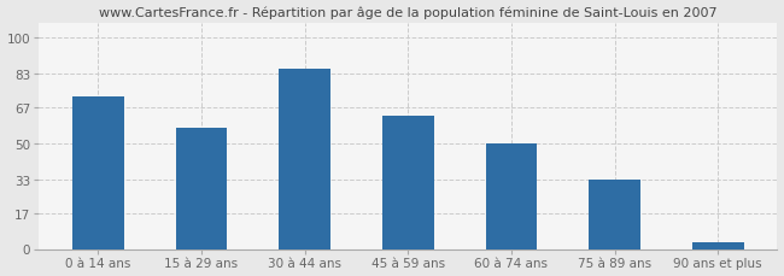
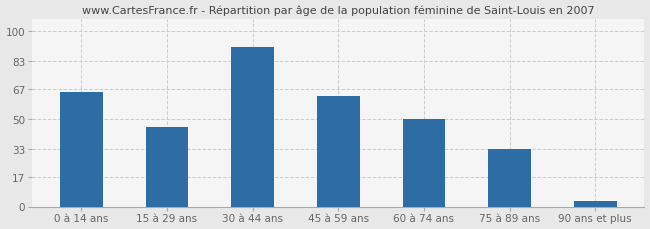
0 à 14 ans: 72 -> 65
15 à 29 ans: 57 -> 45
30 à 44 ans: 85 -> 91
